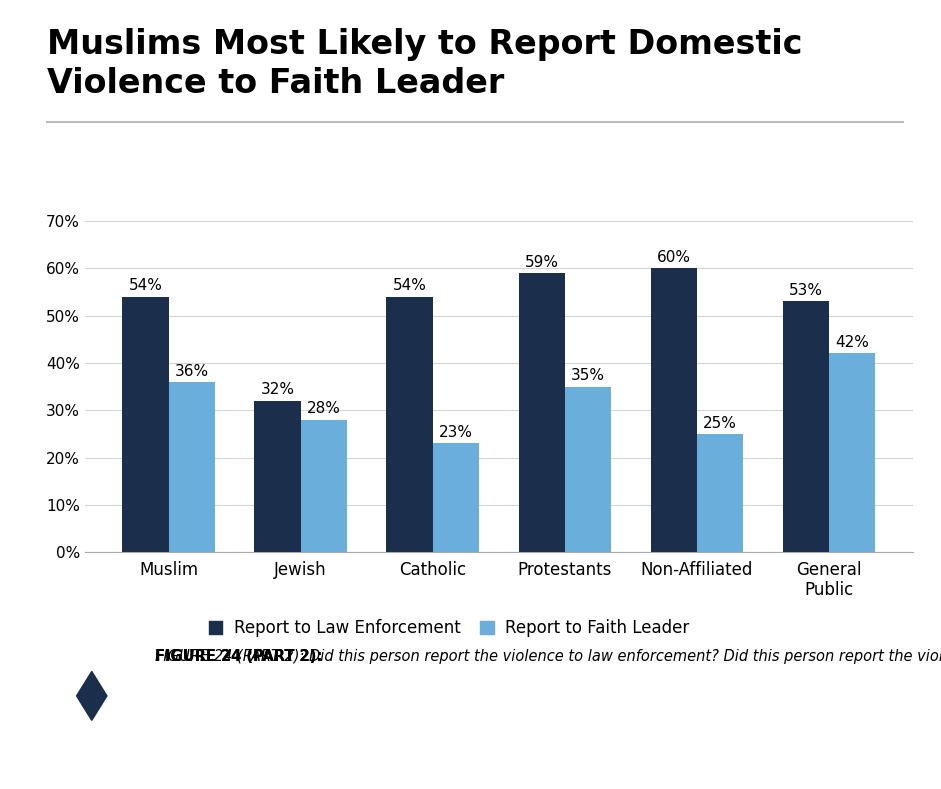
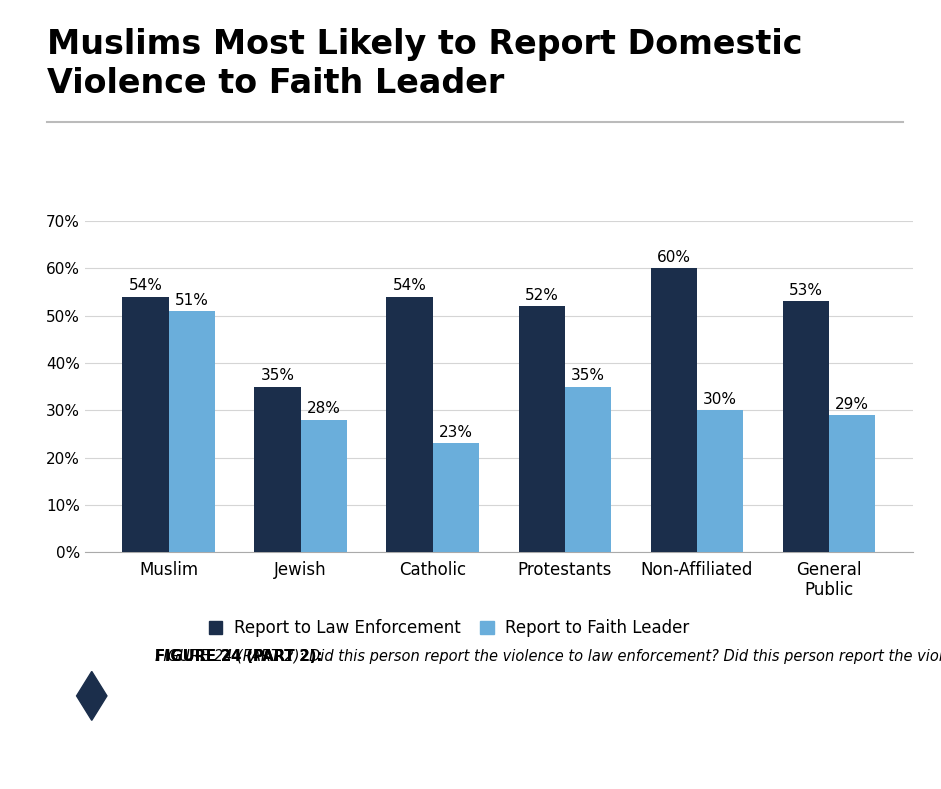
Report to Faith Leader/Muslim: 36% -> 51%
Report to Law Enforcement/Jewish: 32% -> 35%
Report to Law Enforcement/Protestants: 59% -> 52%
Report to Faith Leader/Non-Affiliated: 25% -> 30%
Report to Faith Leader/General Public: 42% -> 29%
